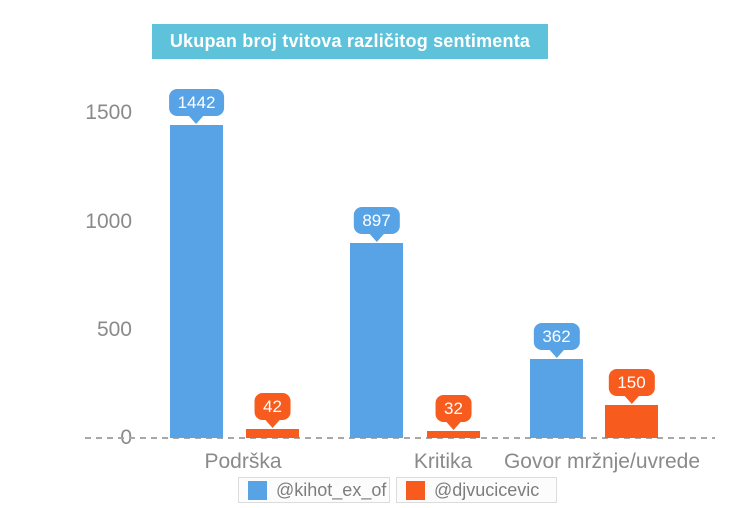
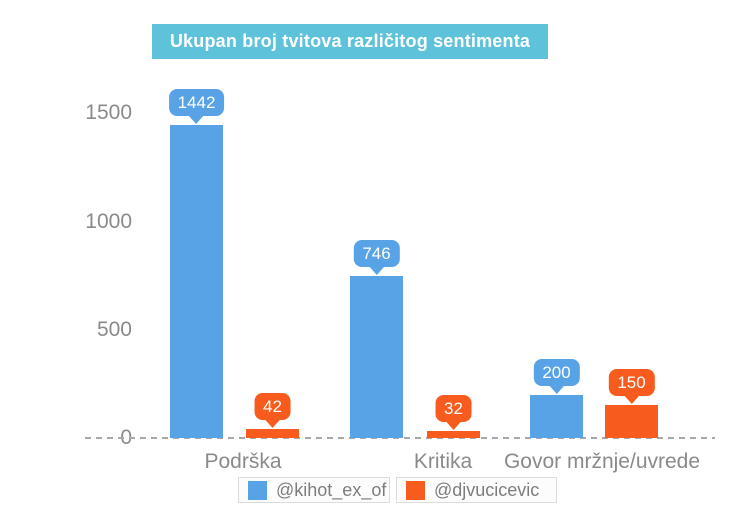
@kihot_ex_of/Kritika: 897 -> 746
@kihot_ex_of/Govor mržnje/uvrede: 362 -> 200
